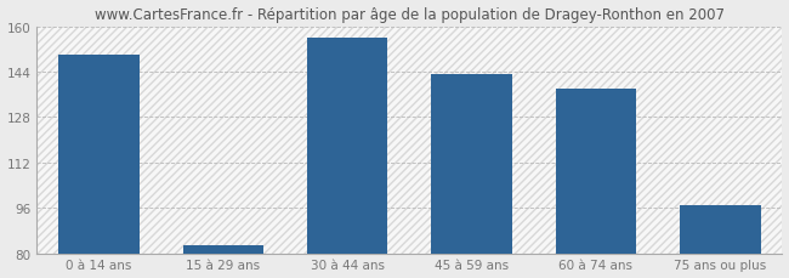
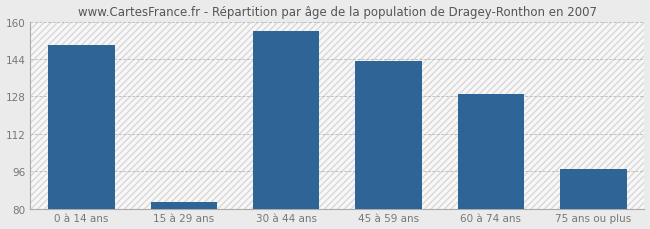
60 à 74 ans: 138 -> 129
